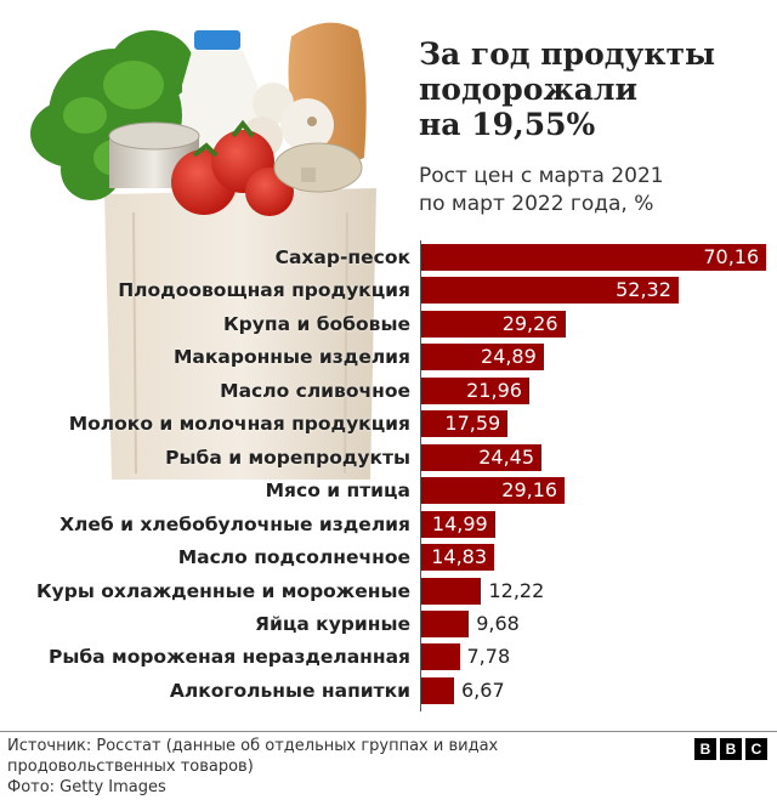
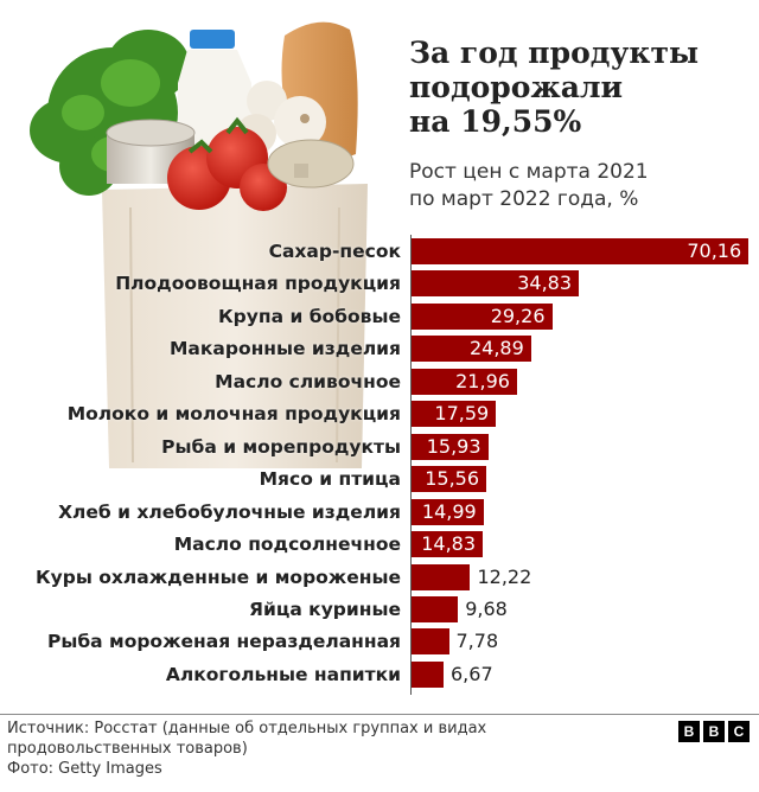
Плодоовощная продукция: 52,32 -> 34,83
Рыба и морепродукты: 24,45 -> 15,93
Мясо и птица: 29,16 -> 15,56
